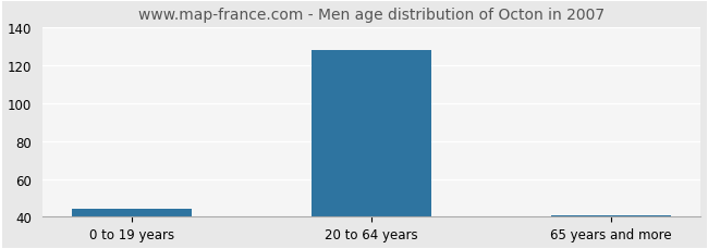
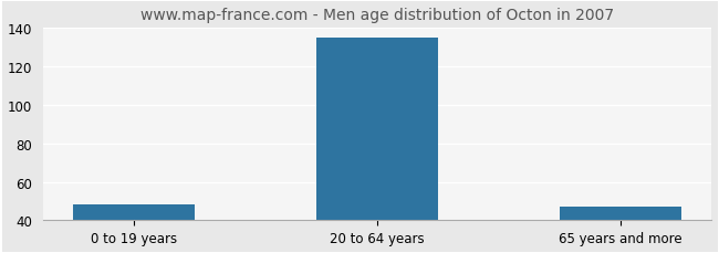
0 to 19 years: 44 -> 48
20 to 64 years: 128 -> 135
65 years and more: 41 -> 47
